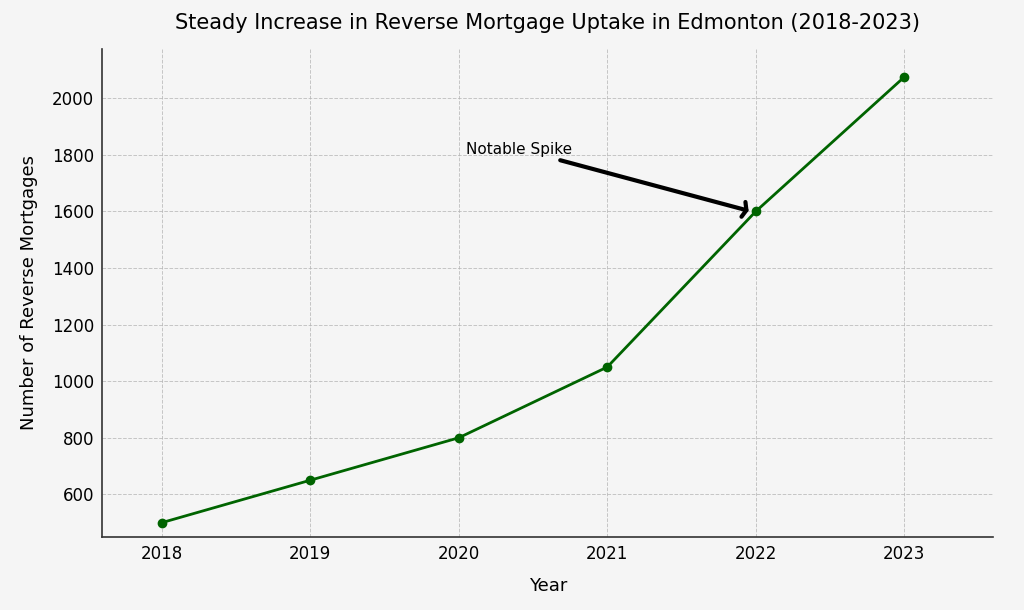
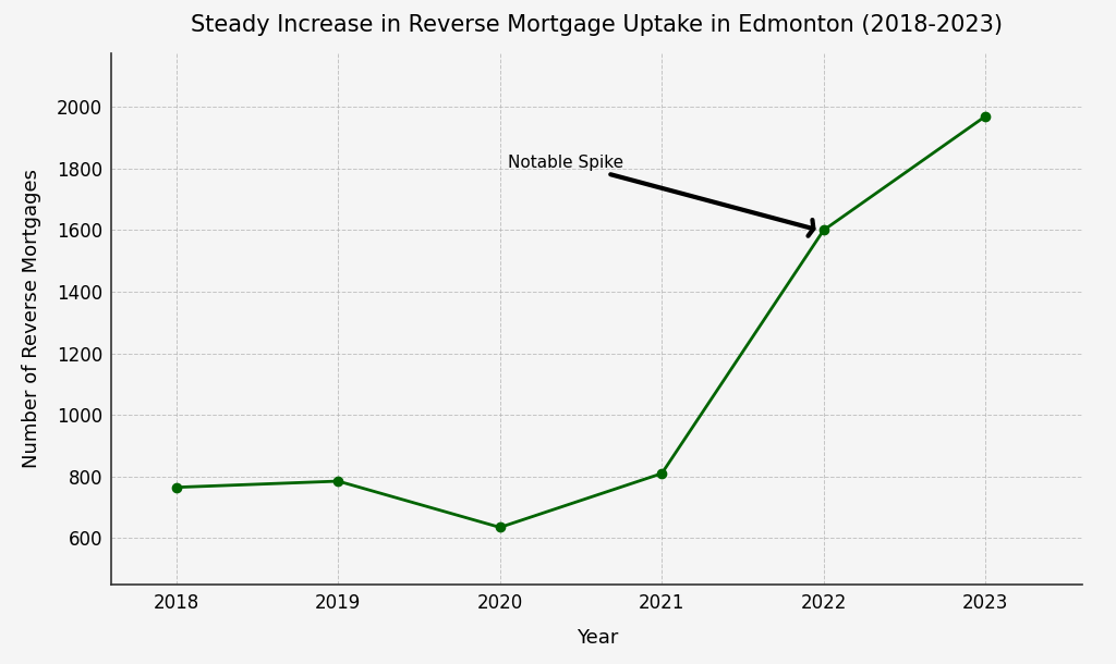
2018: 500 -> 765
2019: 650 -> 785
2020: 800 -> 635
2021: 1050 -> 810
2023: 2075 -> 1970
